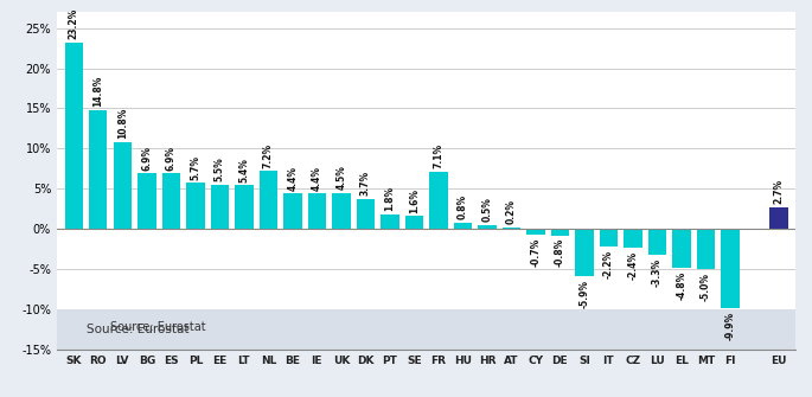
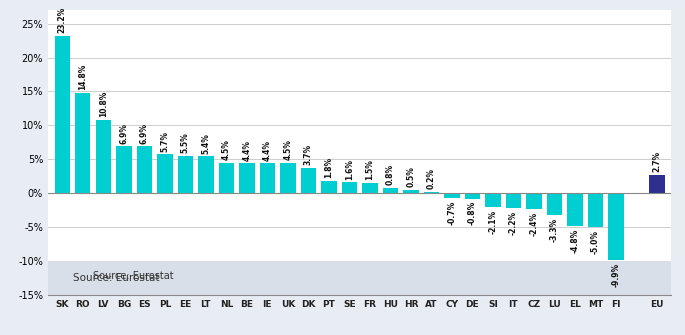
NL: 7.2% -> 4.5%
FR: 7.1% -> 1.5%
SI: -5.9% -> -2.1%
